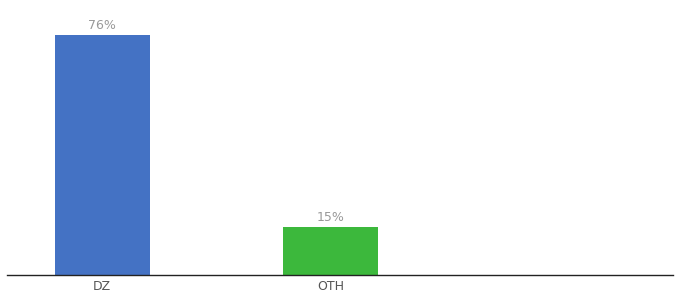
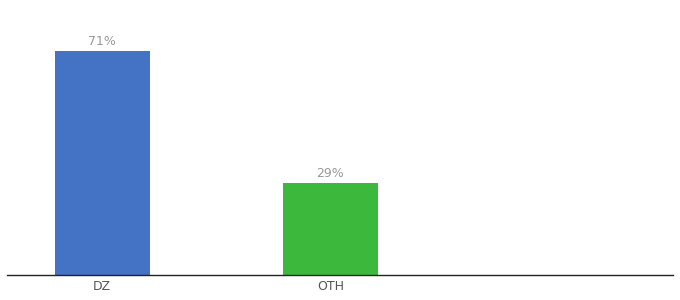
DZ: 76% -> 71%
OTH: 15% -> 29%
